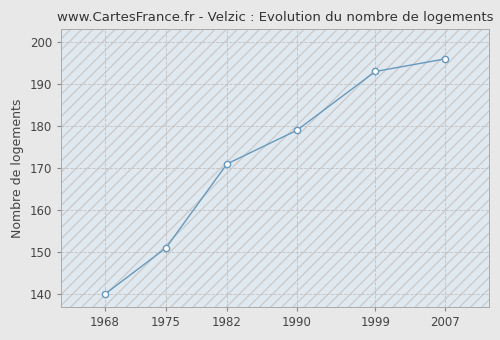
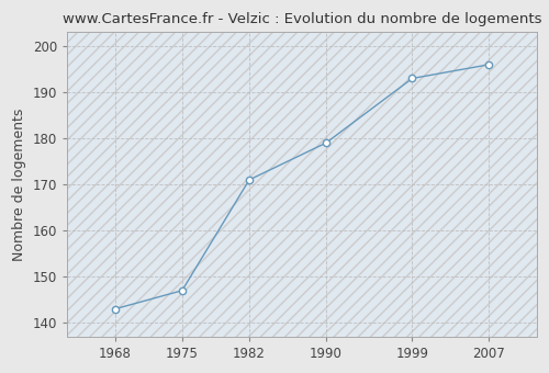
1968: 140 -> 143
1975: 151 -> 147
